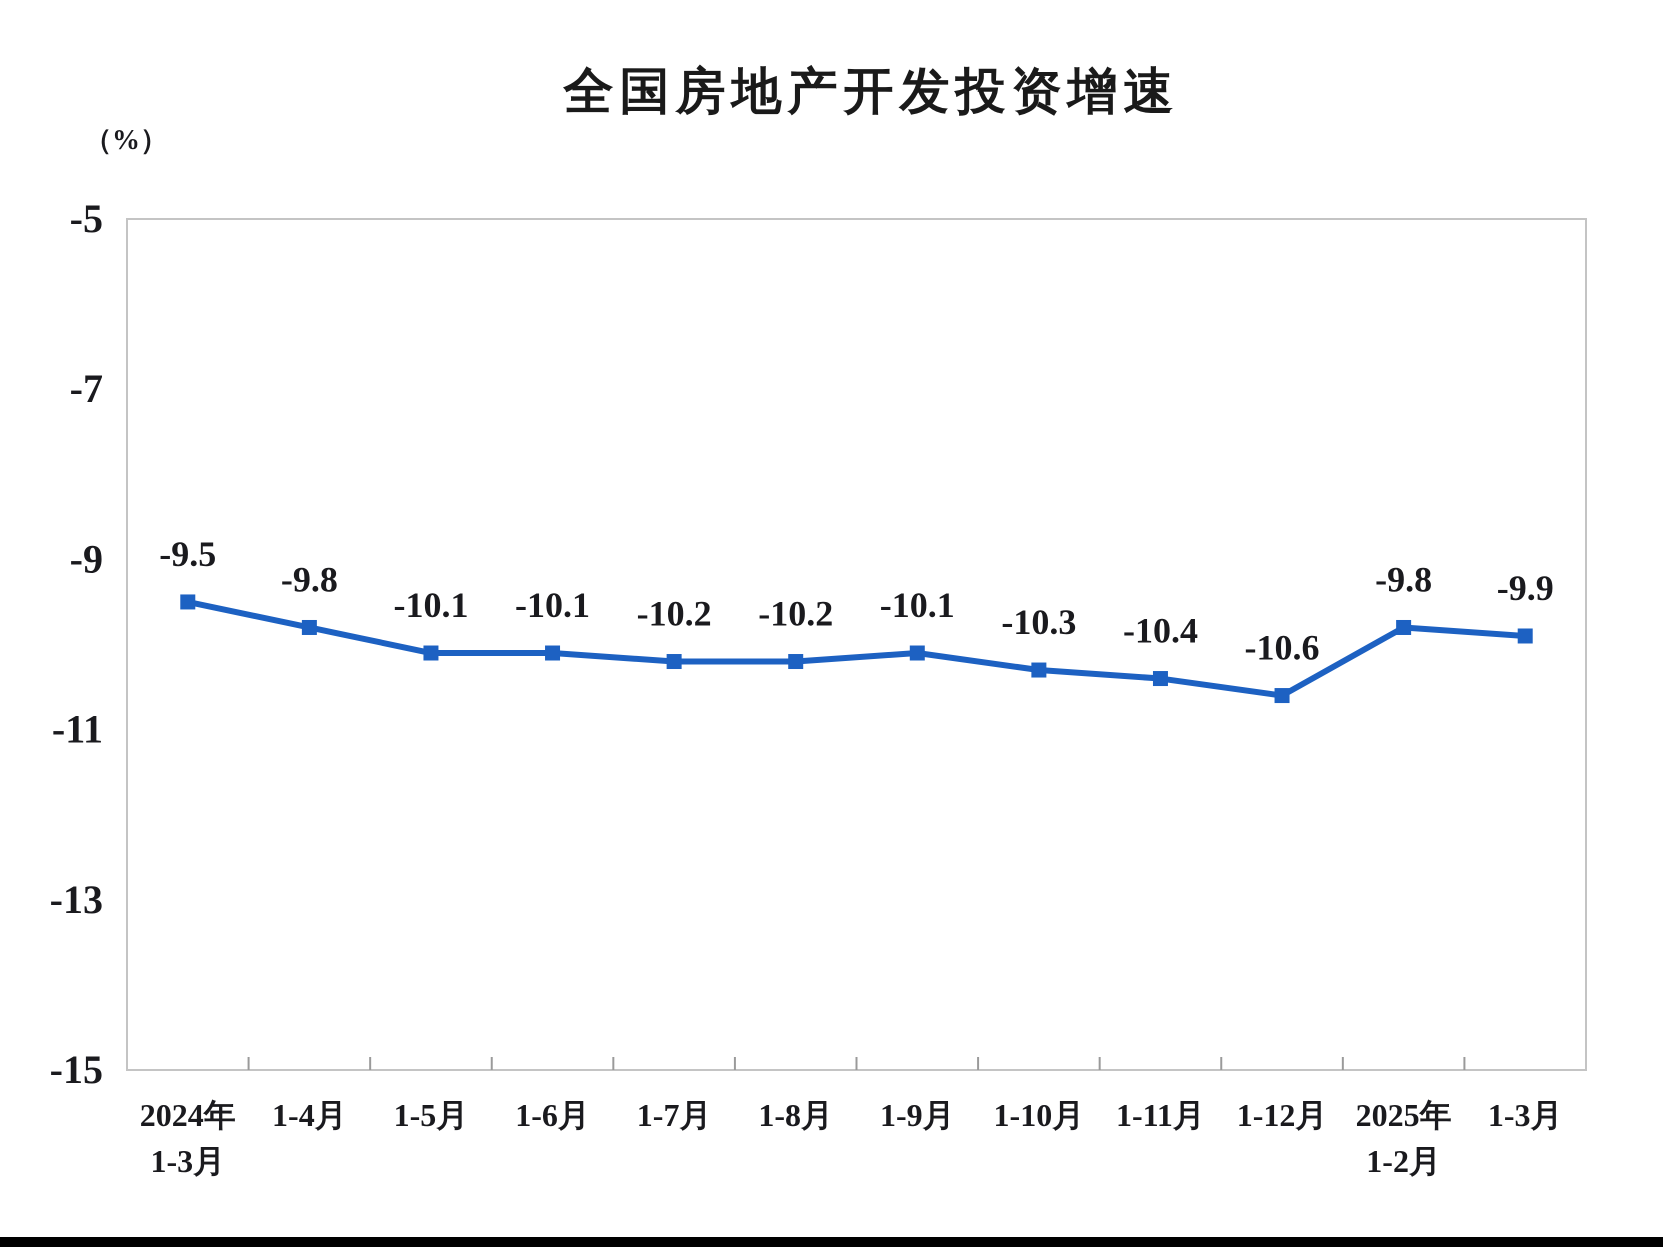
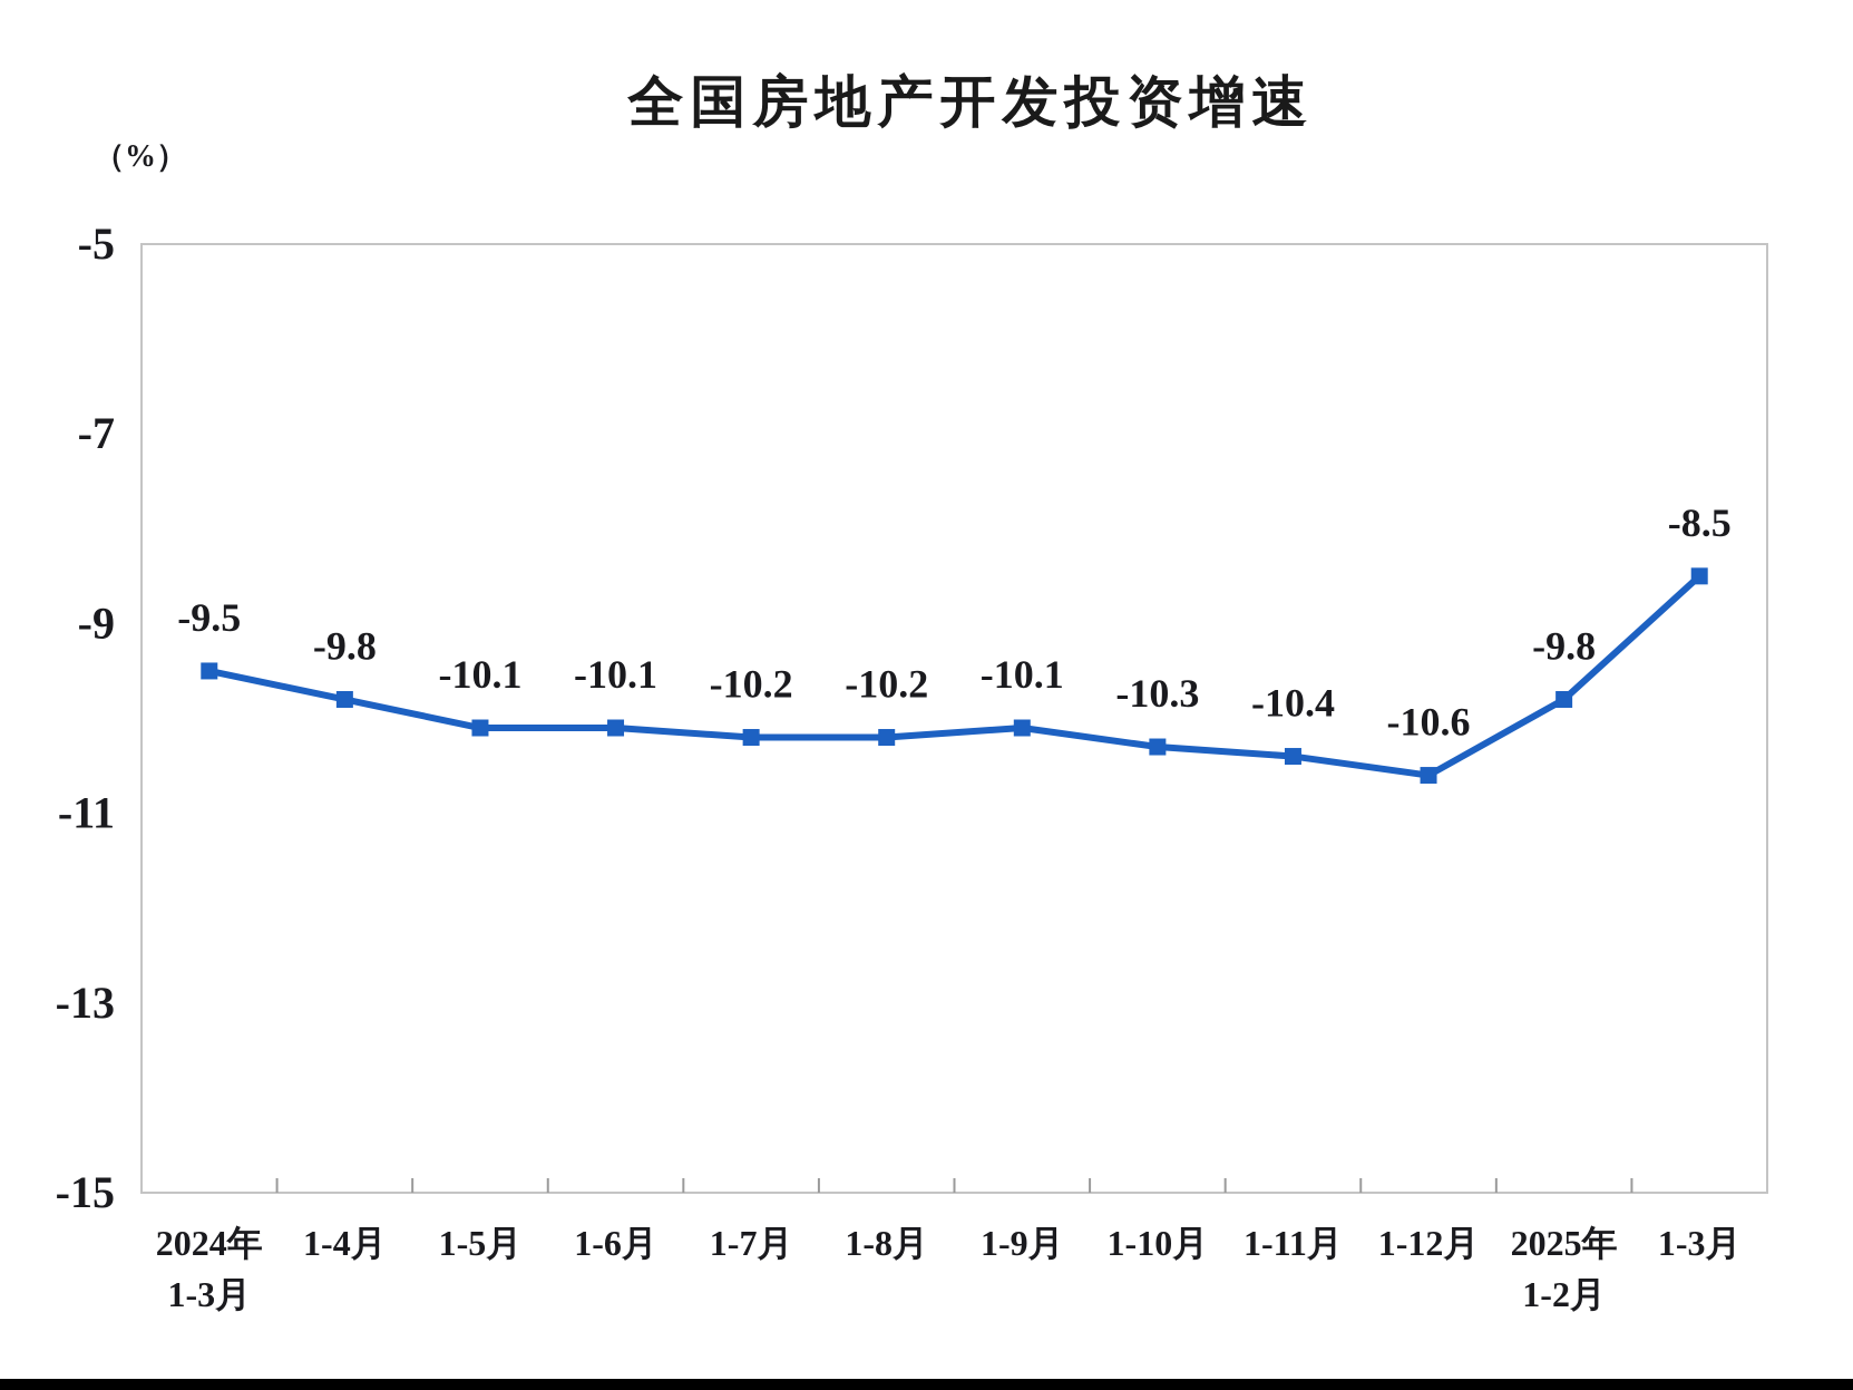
1-3月: -9.9 -> -8.5
